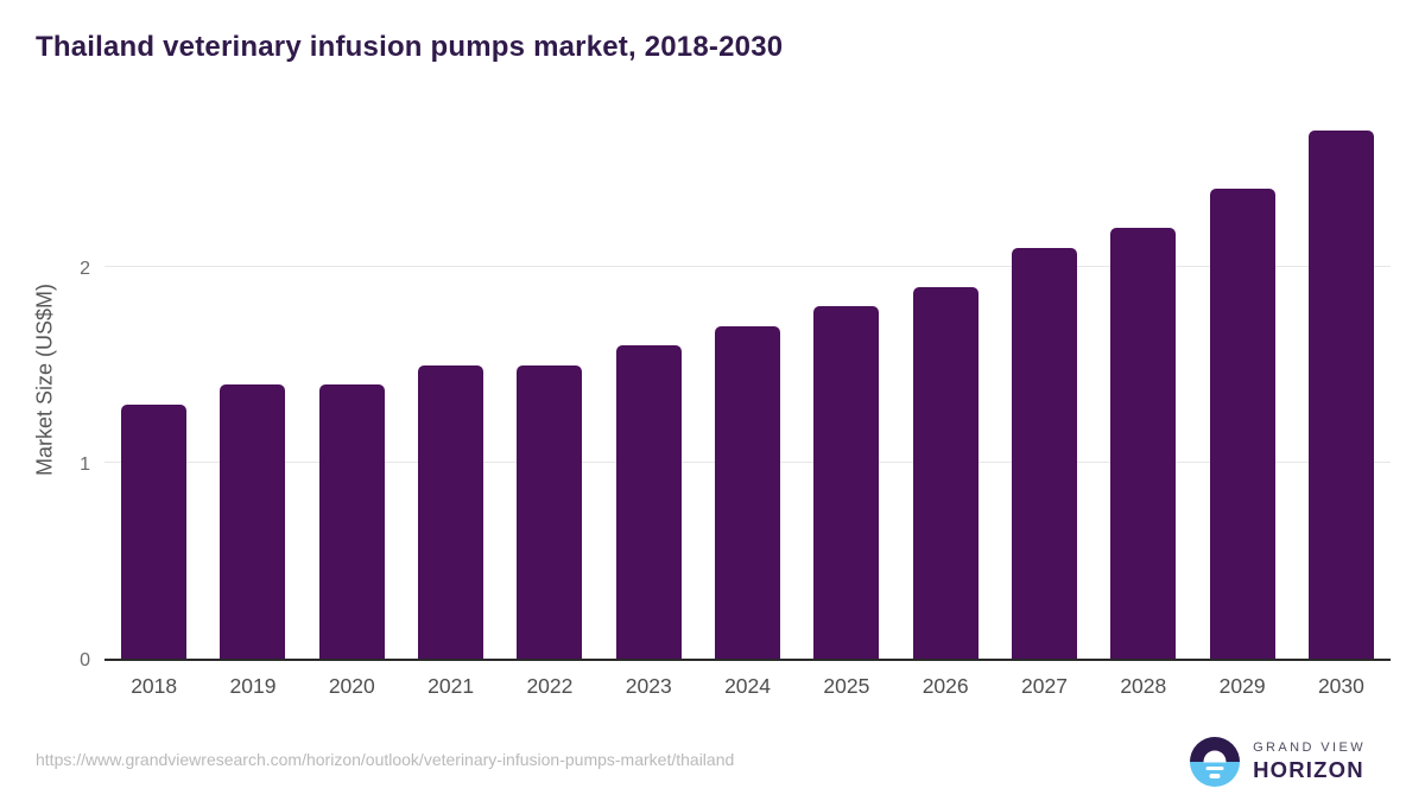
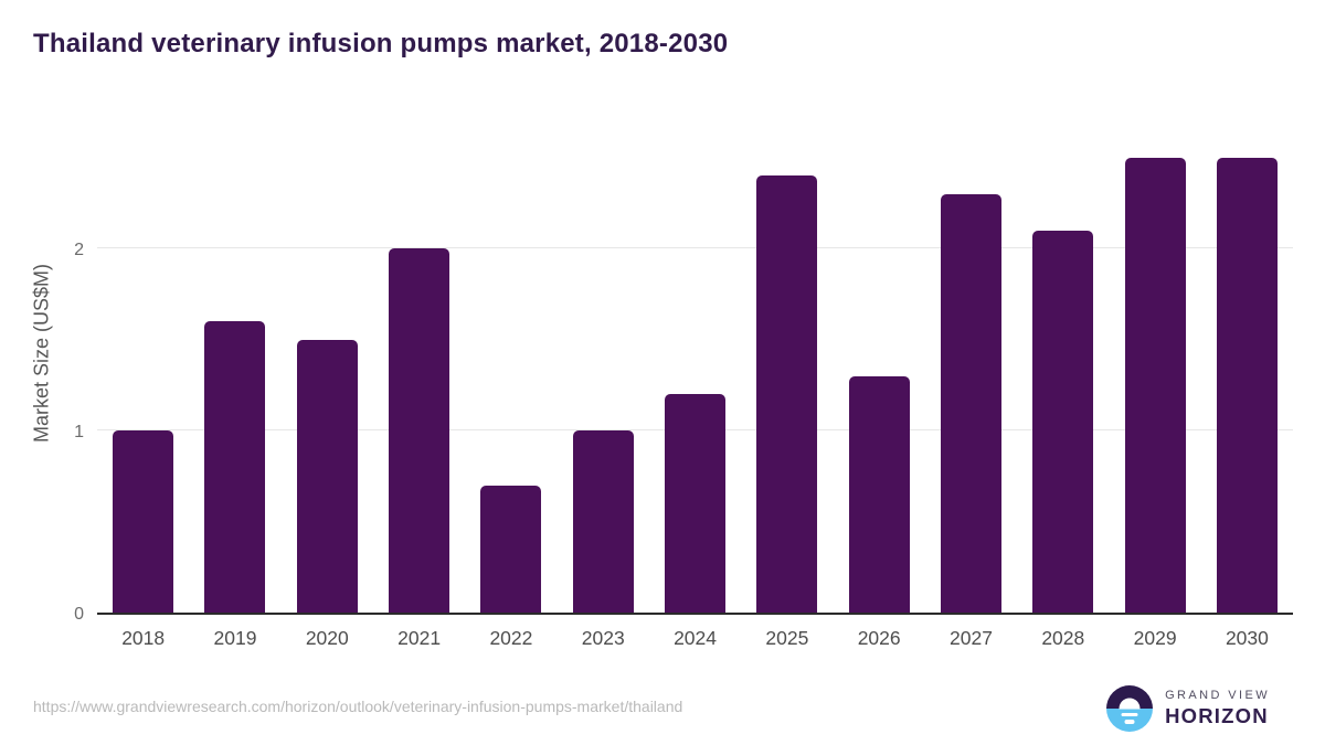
2018: 1.3 -> 1.0
2019: 1.4 -> 1.6
2020: 1.4 -> 1.5
2021: 1.5 -> 2.0
2022: 1.5 -> 0.7
2023: 1.6 -> 1.0
2024: 1.7 -> 1.2
2025: 1.8 -> 2.4
2026: 1.9 -> 1.3
2027: 2.1 -> 2.3
2028: 2.2 -> 2.1
2029: 2.4 -> 2.5
2030: 2.7 -> 2.5
